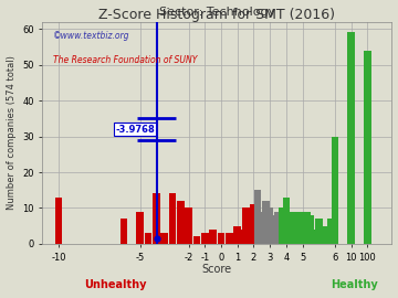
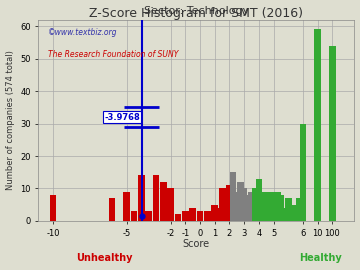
-10: 13 -> 8
